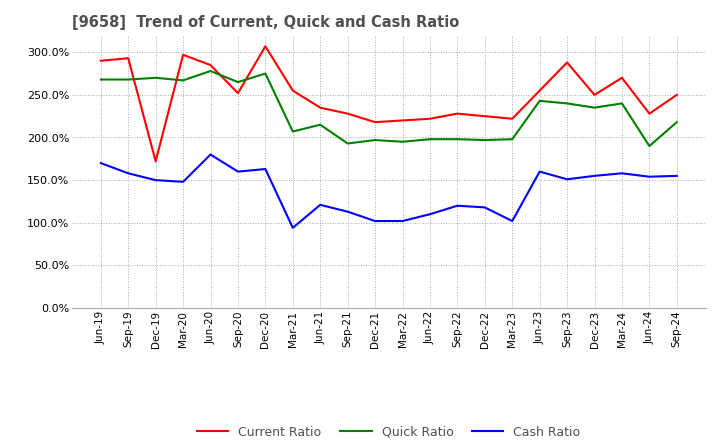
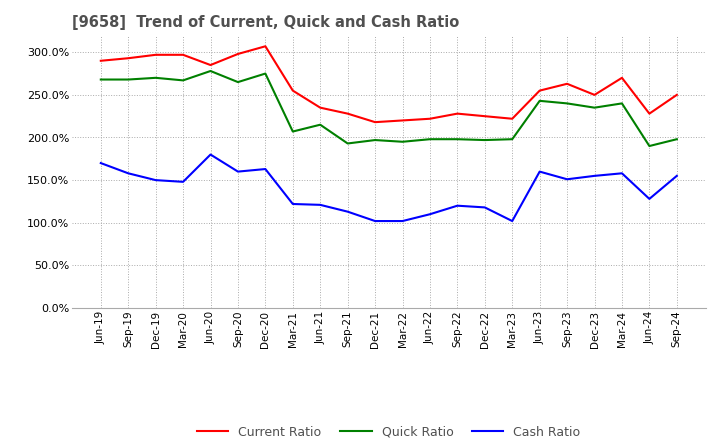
Current Ratio/Dec-19: 172% -> 297%
Current Ratio/Sep-20: 252% -> 298%
Cash Ratio/Mar-21: 94% -> 122%
Current Ratio/Sep-23: 288% -> 263%
Cash Ratio/Jun-24: 154% -> 128%
Quick Ratio/Sep-24: 218% -> 198%
